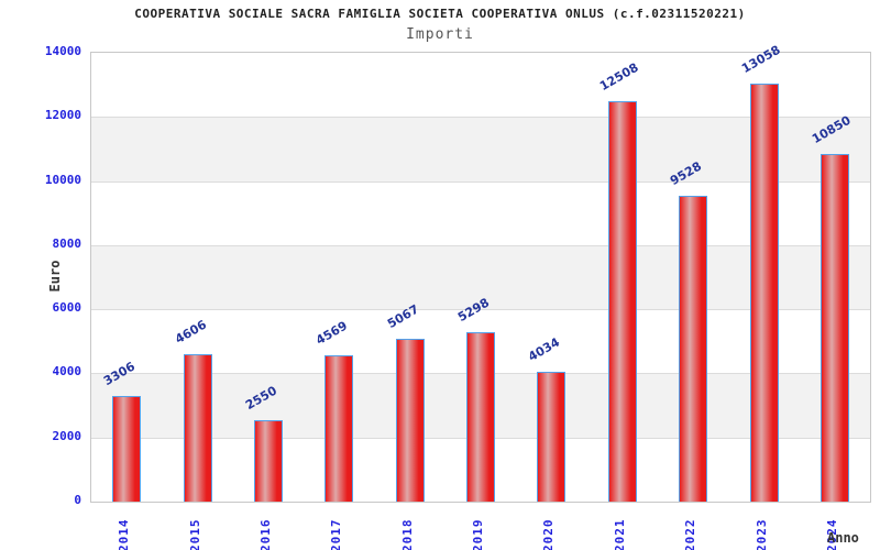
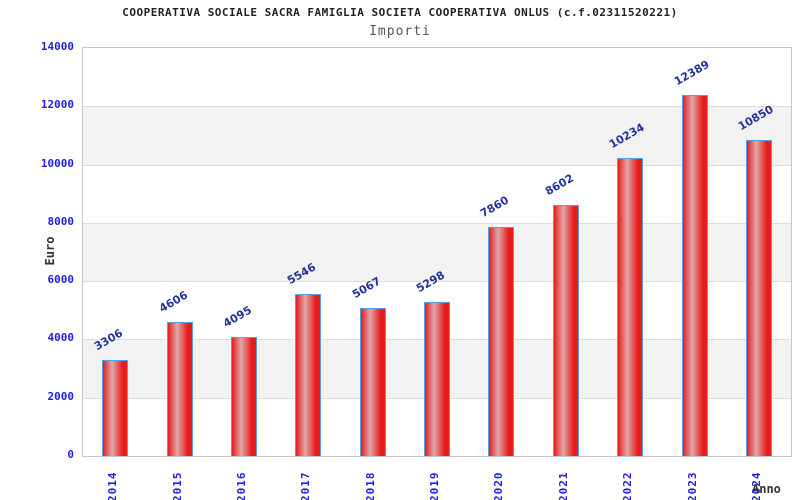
2016: 2550 -> 4095
2017: 4569 -> 5546
2020: 4034 -> 7860
2021: 12508 -> 8602
2022: 9528 -> 10234
2023: 13058 -> 12389
